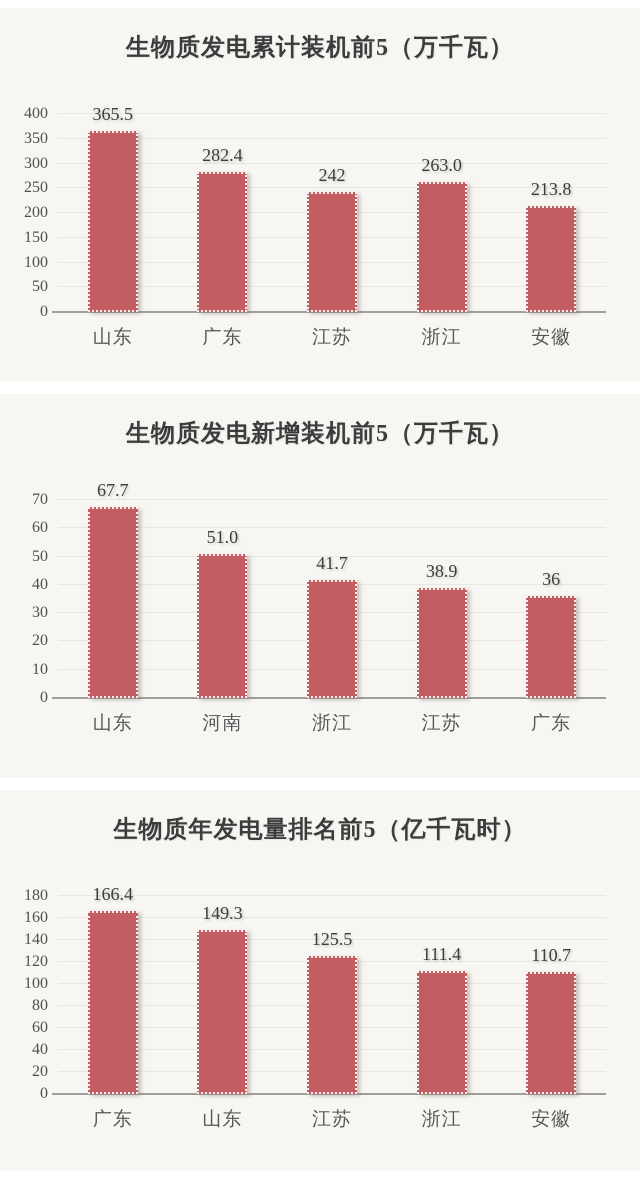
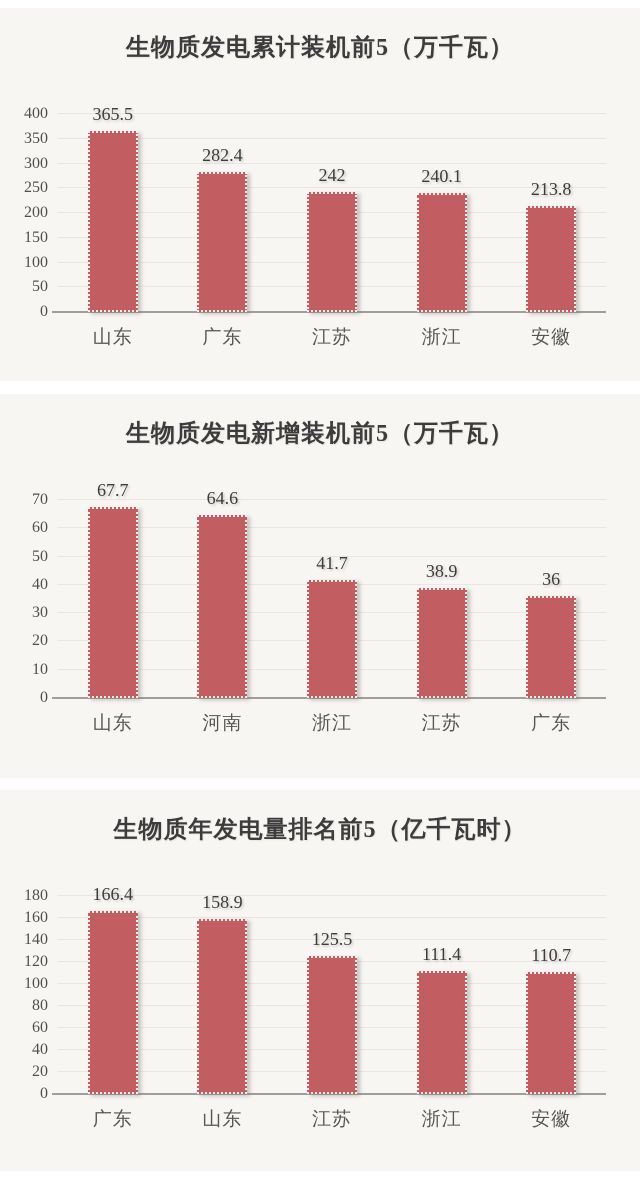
生物质发电累计装机前5（万千瓦）/浙江: 263.0 -> 240.1
生物质发电新增装机前5（万千瓦）/河南: 51.0 -> 64.6
生物质年发电量排名前5（亿千瓦时）/山东: 149.3 -> 158.9
